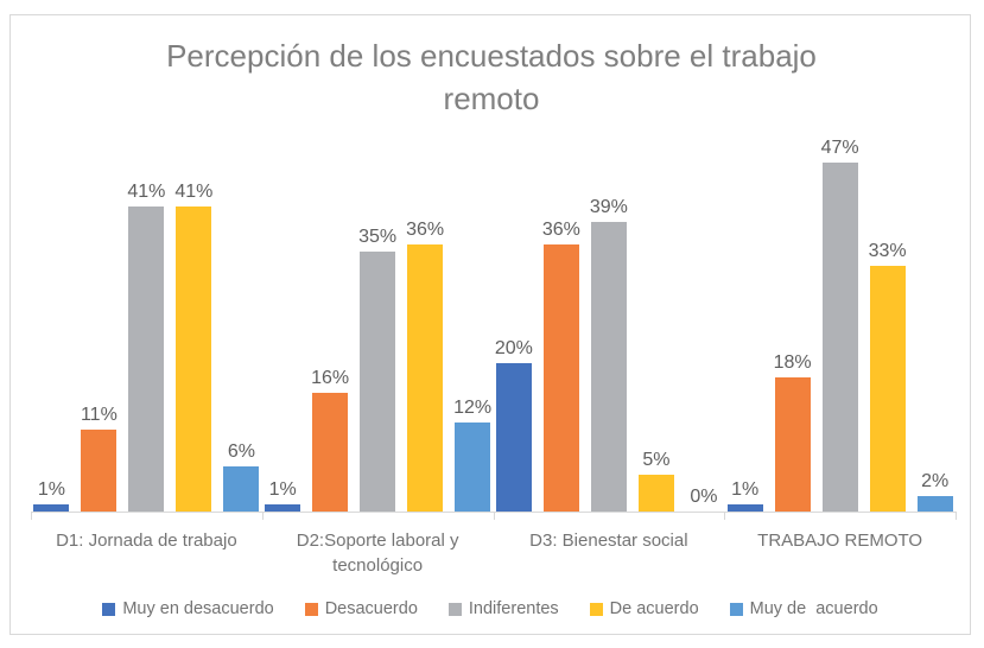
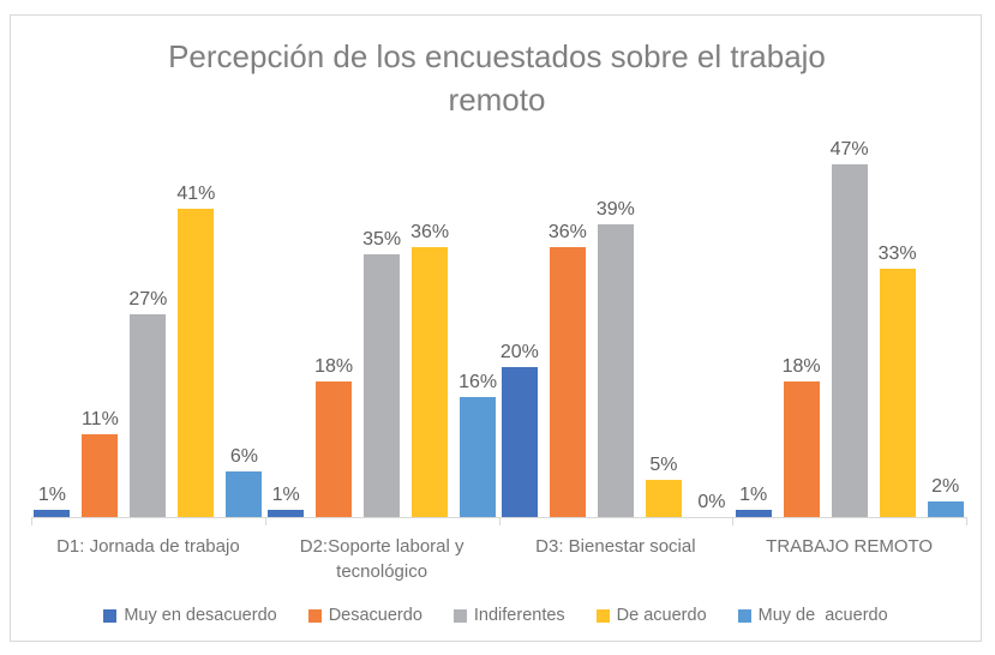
Indiferentes/D1: Jornada de trabajo: 41% -> 27%
Desacuerdo/D2:Soporte laboral y tecnológico: 16% -> 18%
Muy de acuerdo/D2:Soporte laboral y tecnológico: 12% -> 16%
